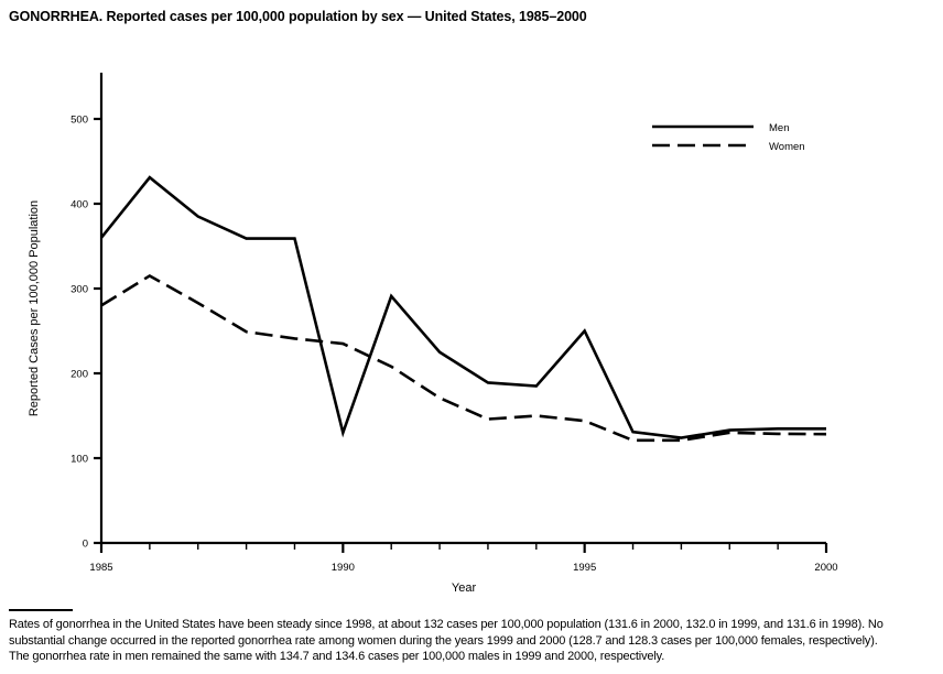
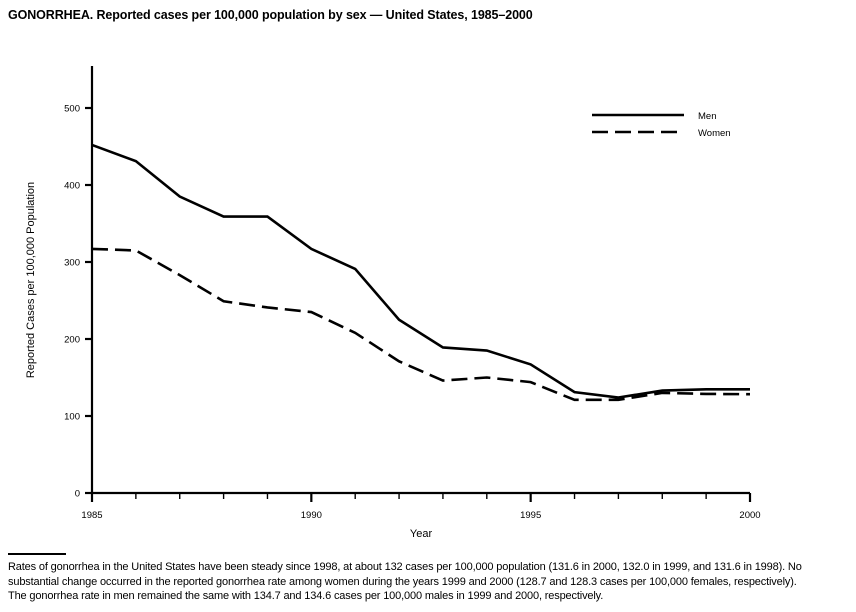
Men/1985: 360 -> 450
Women/1985: 280 -> 320
Men/1990: 130 -> 320
Men/1995: 250 -> 170
